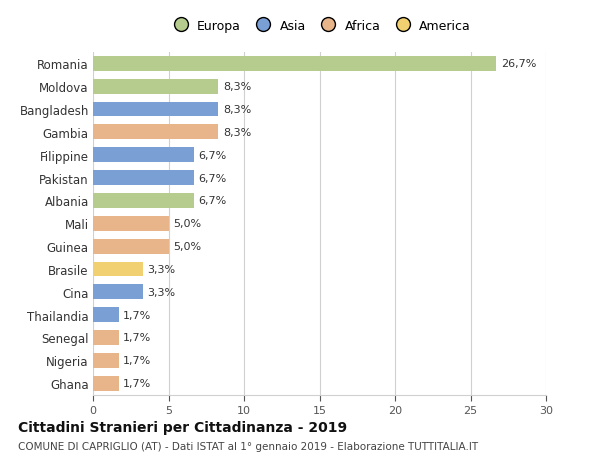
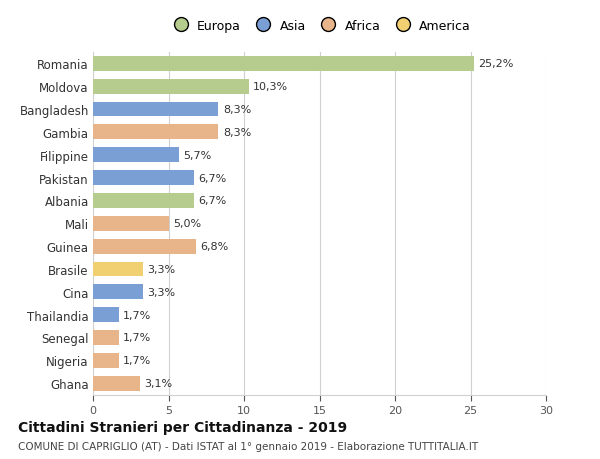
Romania: 26,7% -> 25,2%
Moldova: 8,3% -> 10,3%
Filippine: 6,7% -> 5,7%
Guinea: 5,0% -> 6,8%
Ghana: 1,7% -> 3,1%
